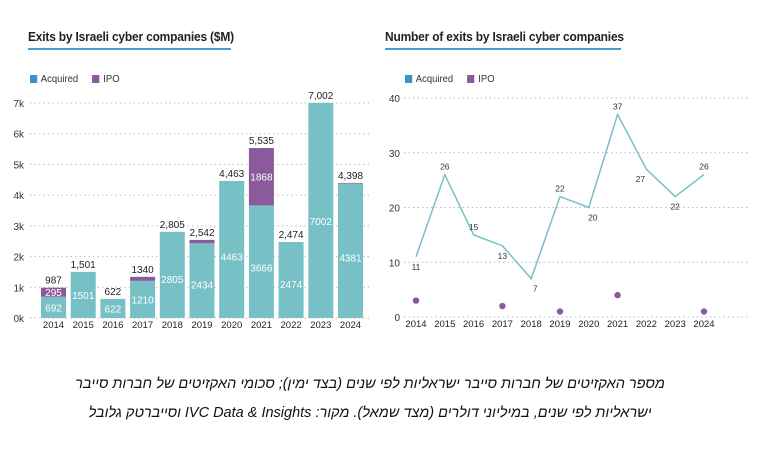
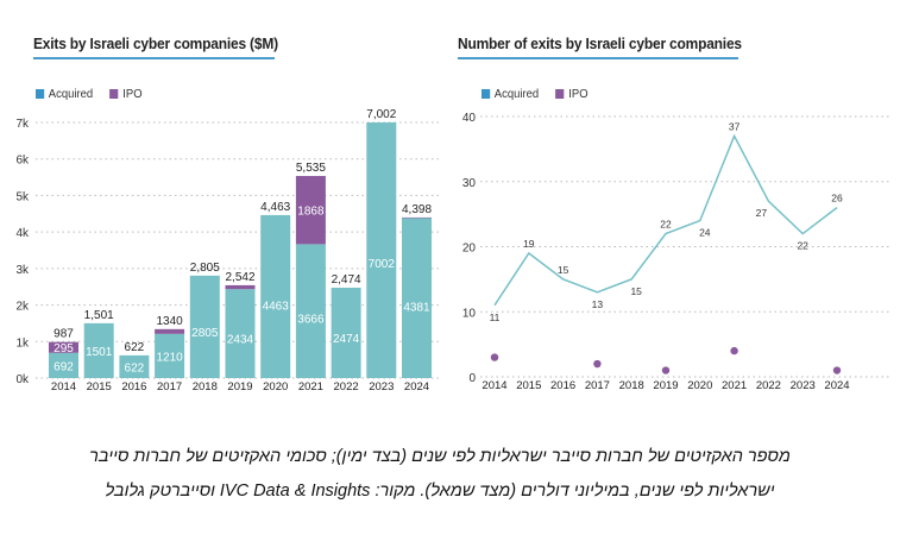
Number of exits by Israeli cyber companies/Acquired/2015: 26 -> 19
Number of exits by Israeli cyber companies/Acquired/2018: 7 -> 15
Number of exits by Israeli cyber companies/Acquired/2020: 20 -> 24
